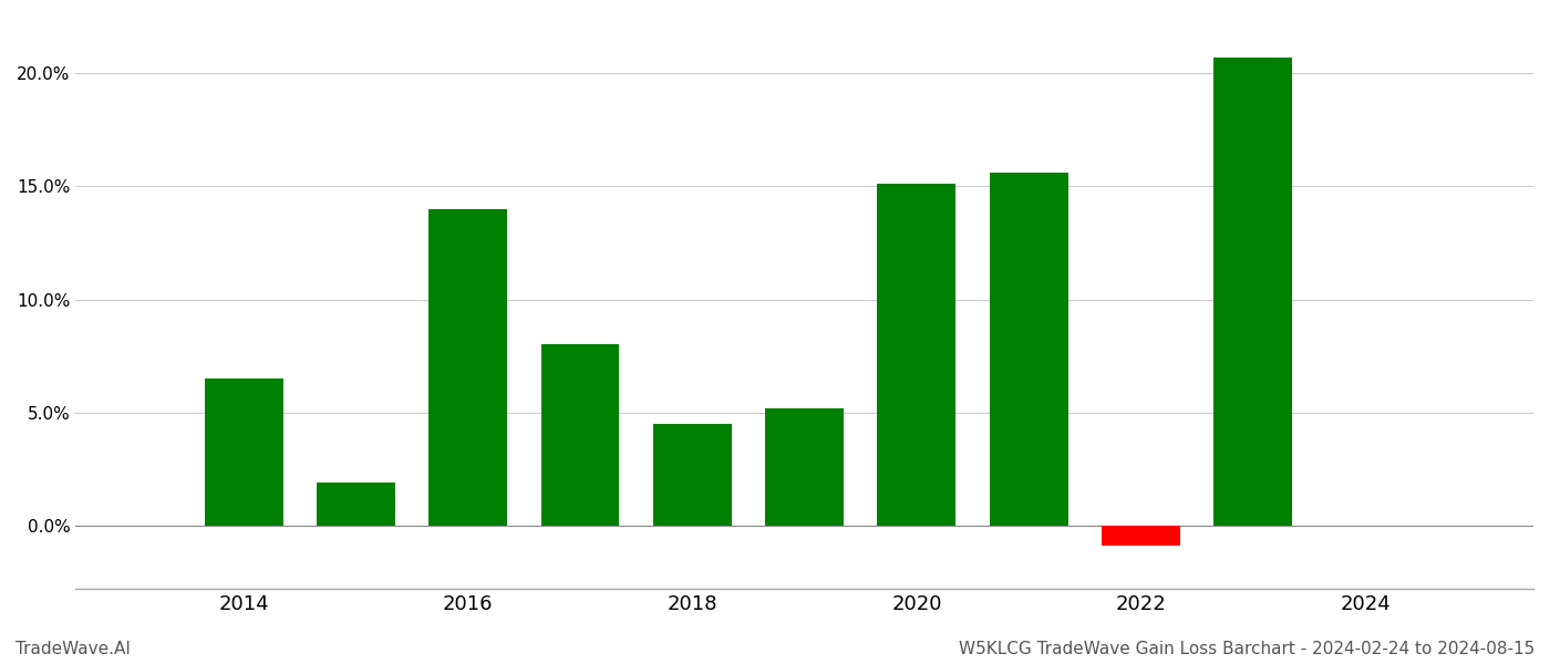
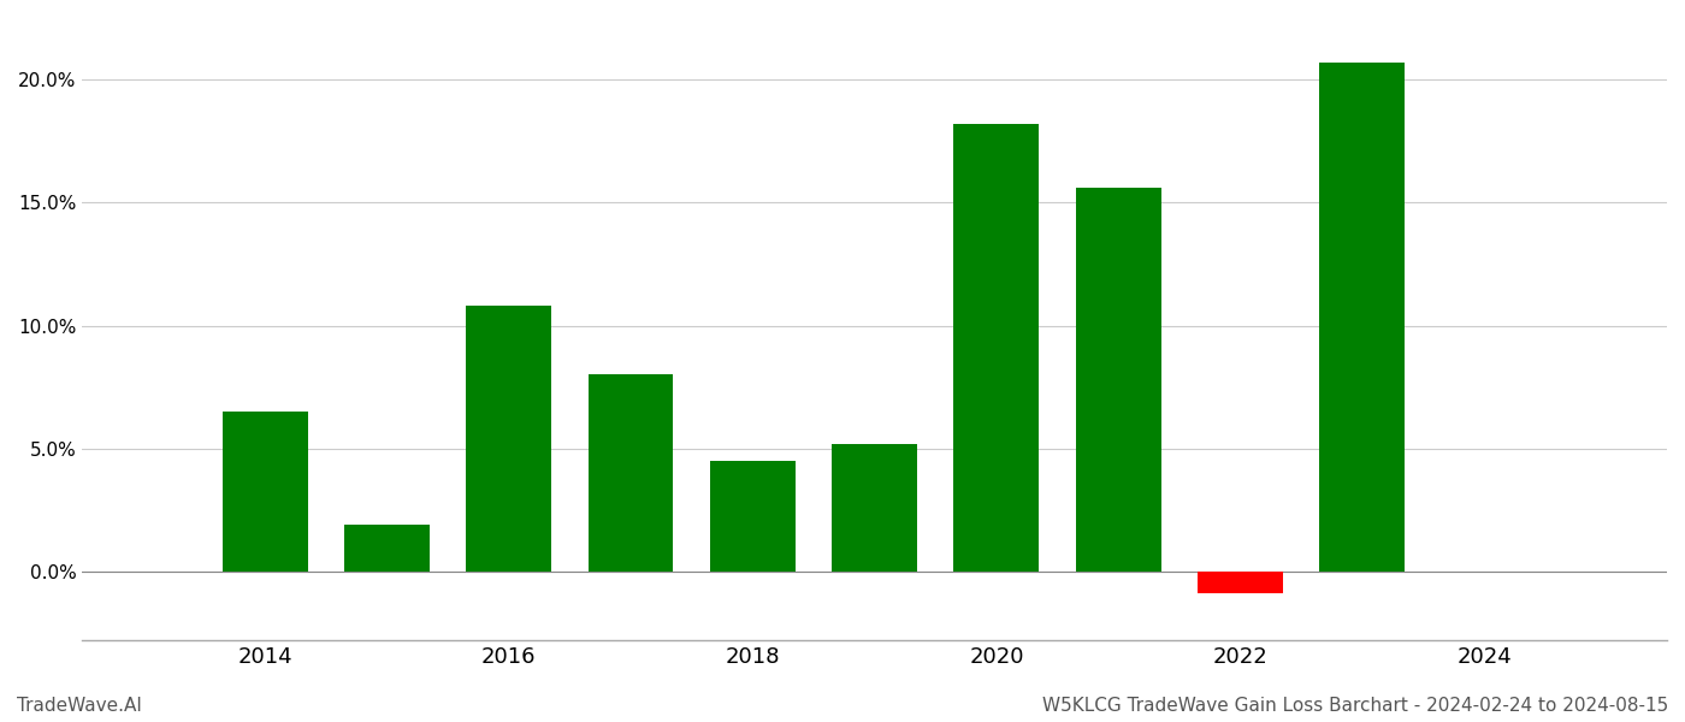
2016: 14.0% -> 10.8%
2020: 15.1% -> 18.2%
